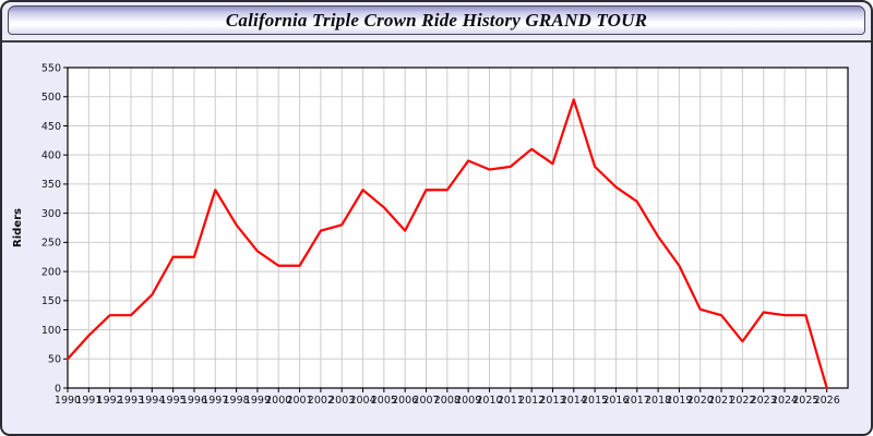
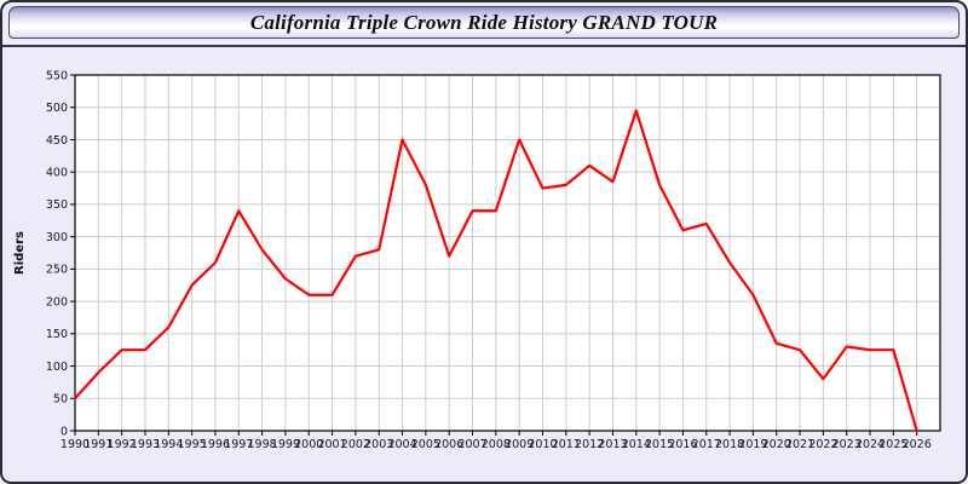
1996: 220 -> 260
2004: 340 -> 450
2005: 310 -> 380
2009: 390 -> 450
2016: 340 -> 310
